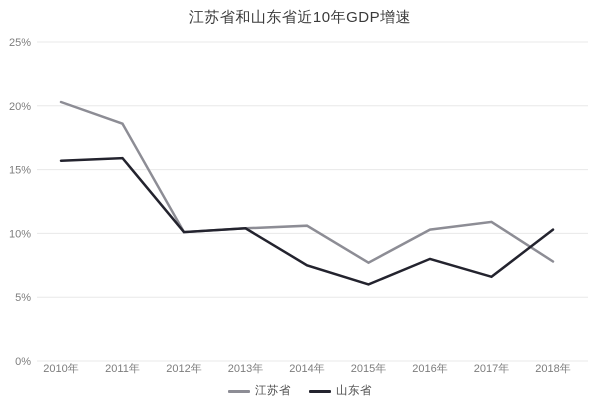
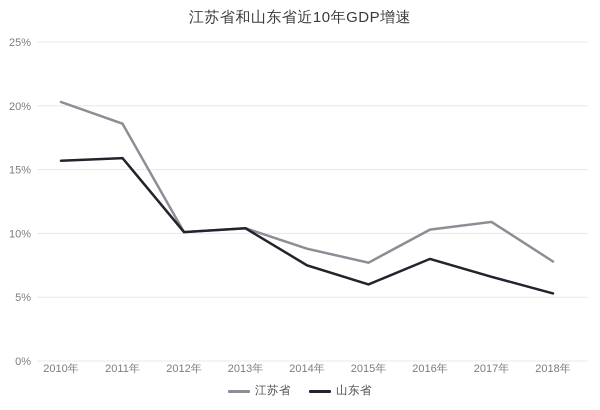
江苏省/2014年: 10.6% -> 8.8%
山东省/2018年: 10.3% -> 5.3%
